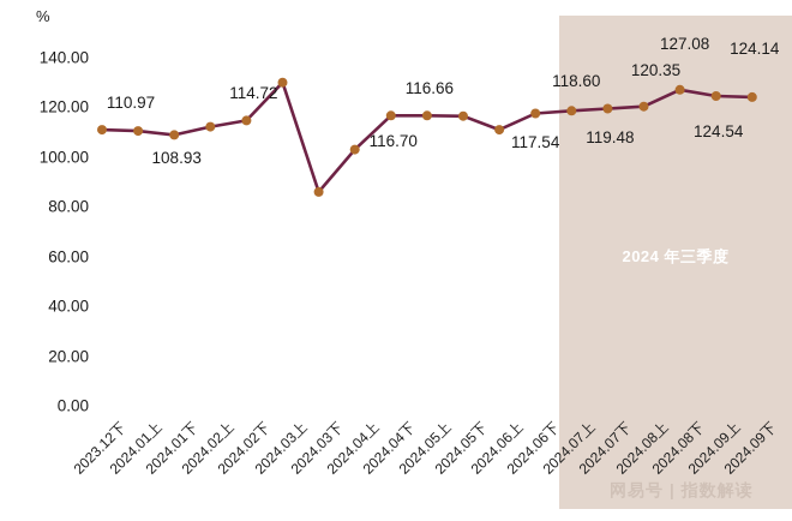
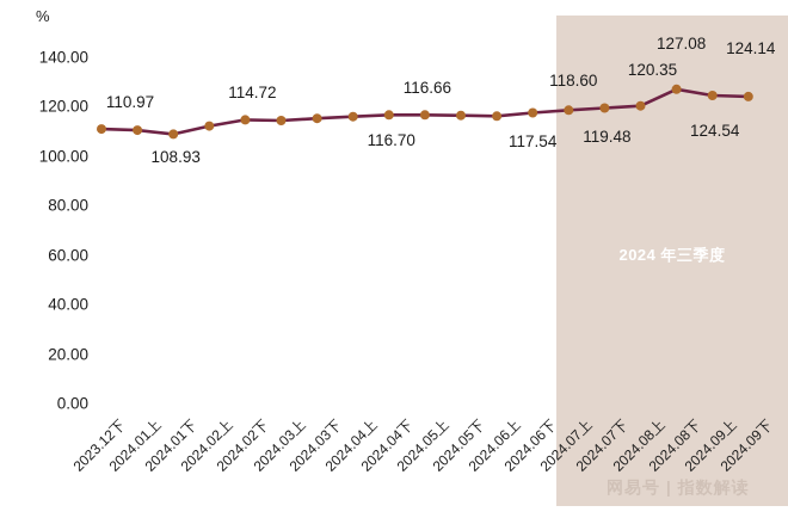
2024.03上: 130 -> 114
2024.03下: 86 -> 115
2024.04上: 103 -> 116
2024.06上: 111 -> 116
